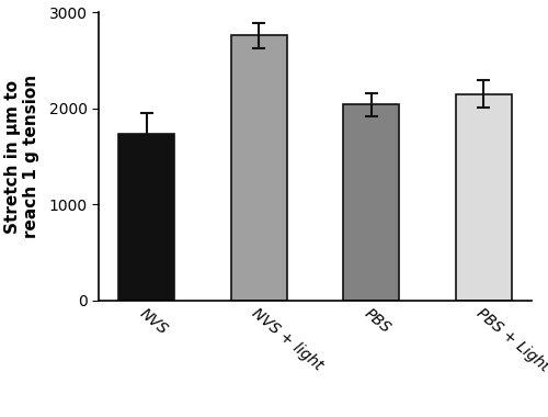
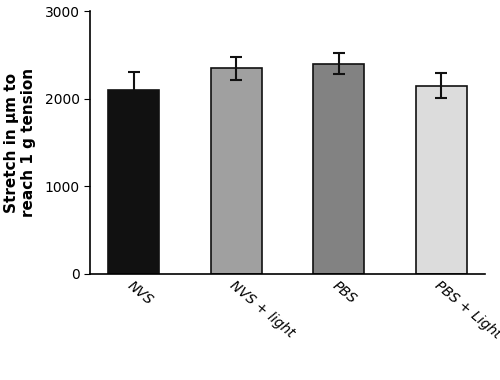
NVS: 1740 -> 2100
NVS + light: 2760 -> 2350
PBS: 2040 -> 2400
